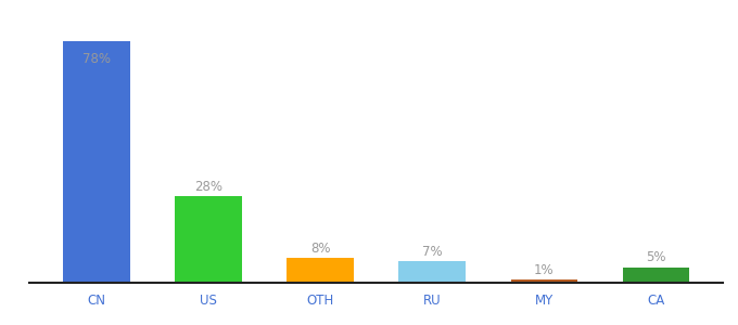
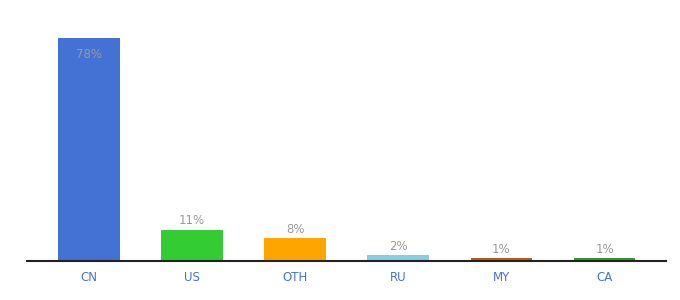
US: 28% -> 11%
RU: 7% -> 2%
CA: 5% -> 1%
